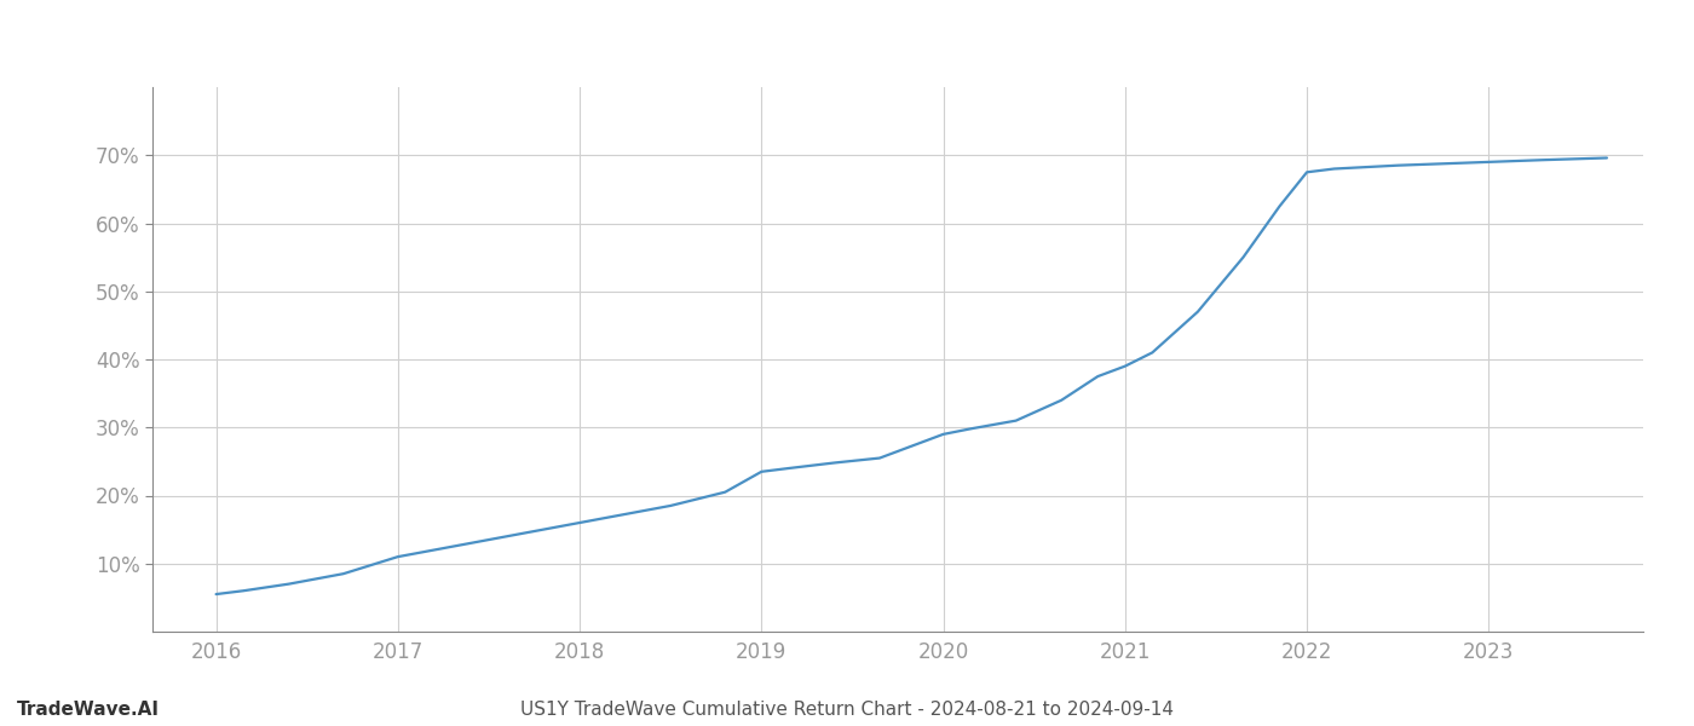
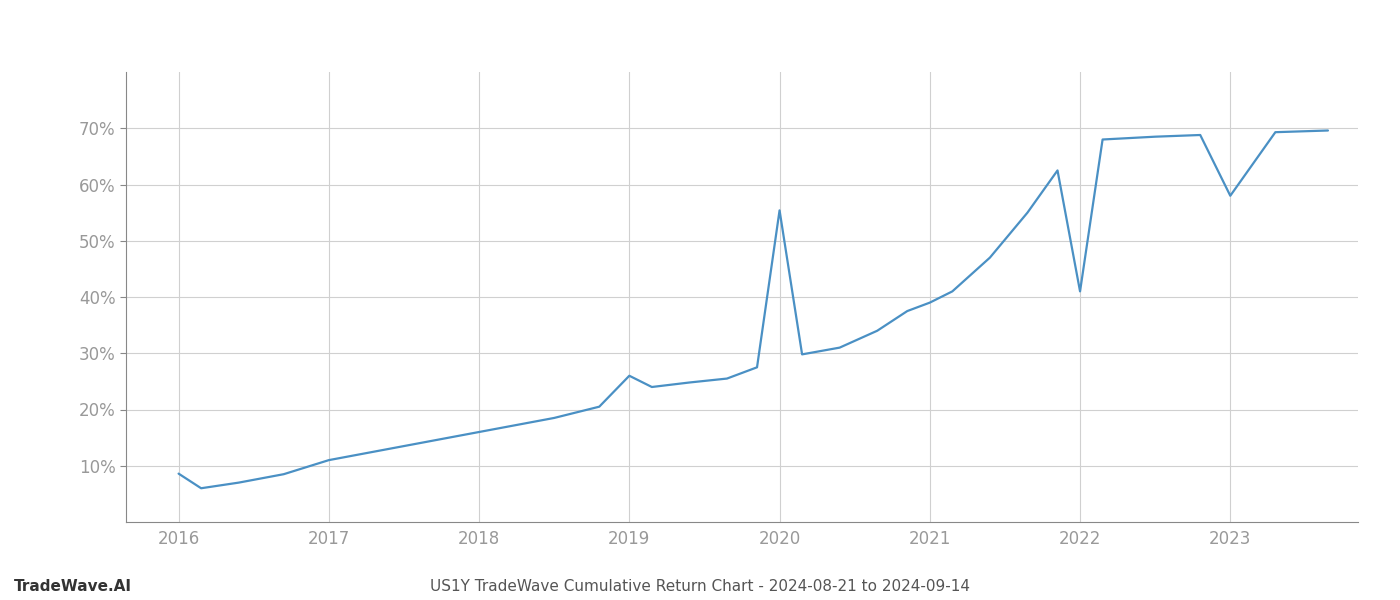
2016: 5.5% -> 8.6%
2019: 23.5% -> 26.0%
2020: 29.0% -> 55.4%
2022: 67.5% -> 41.0%
2023: 69.0% -> 58.0%
